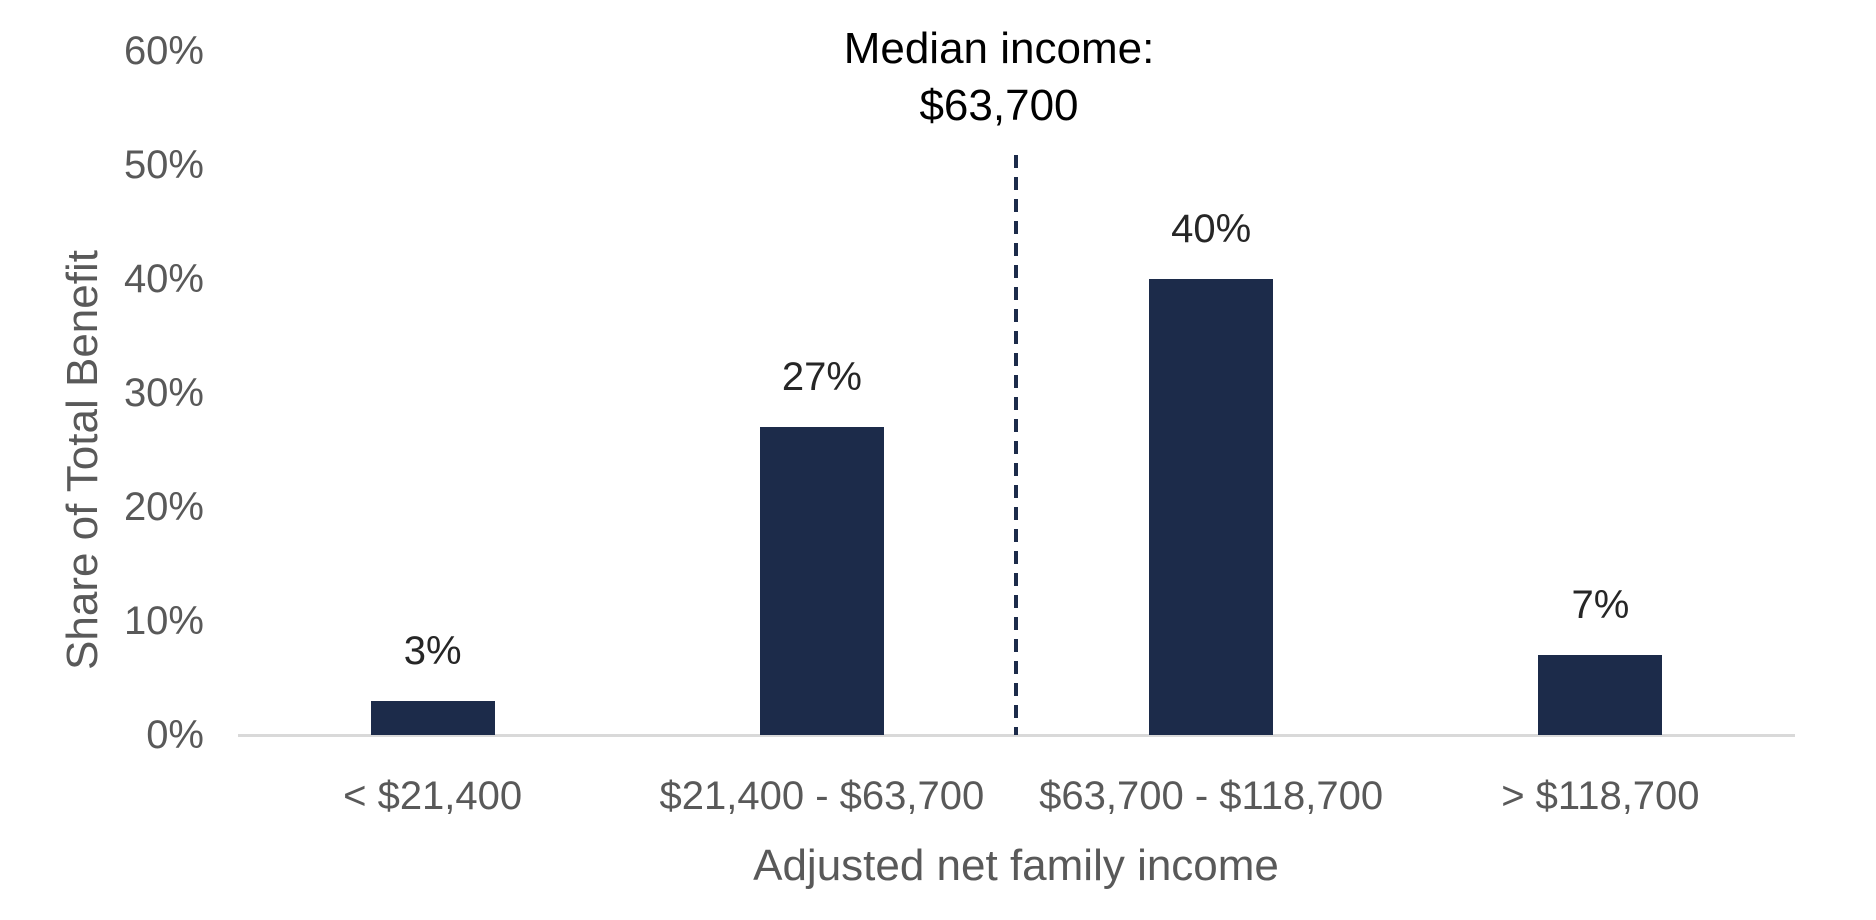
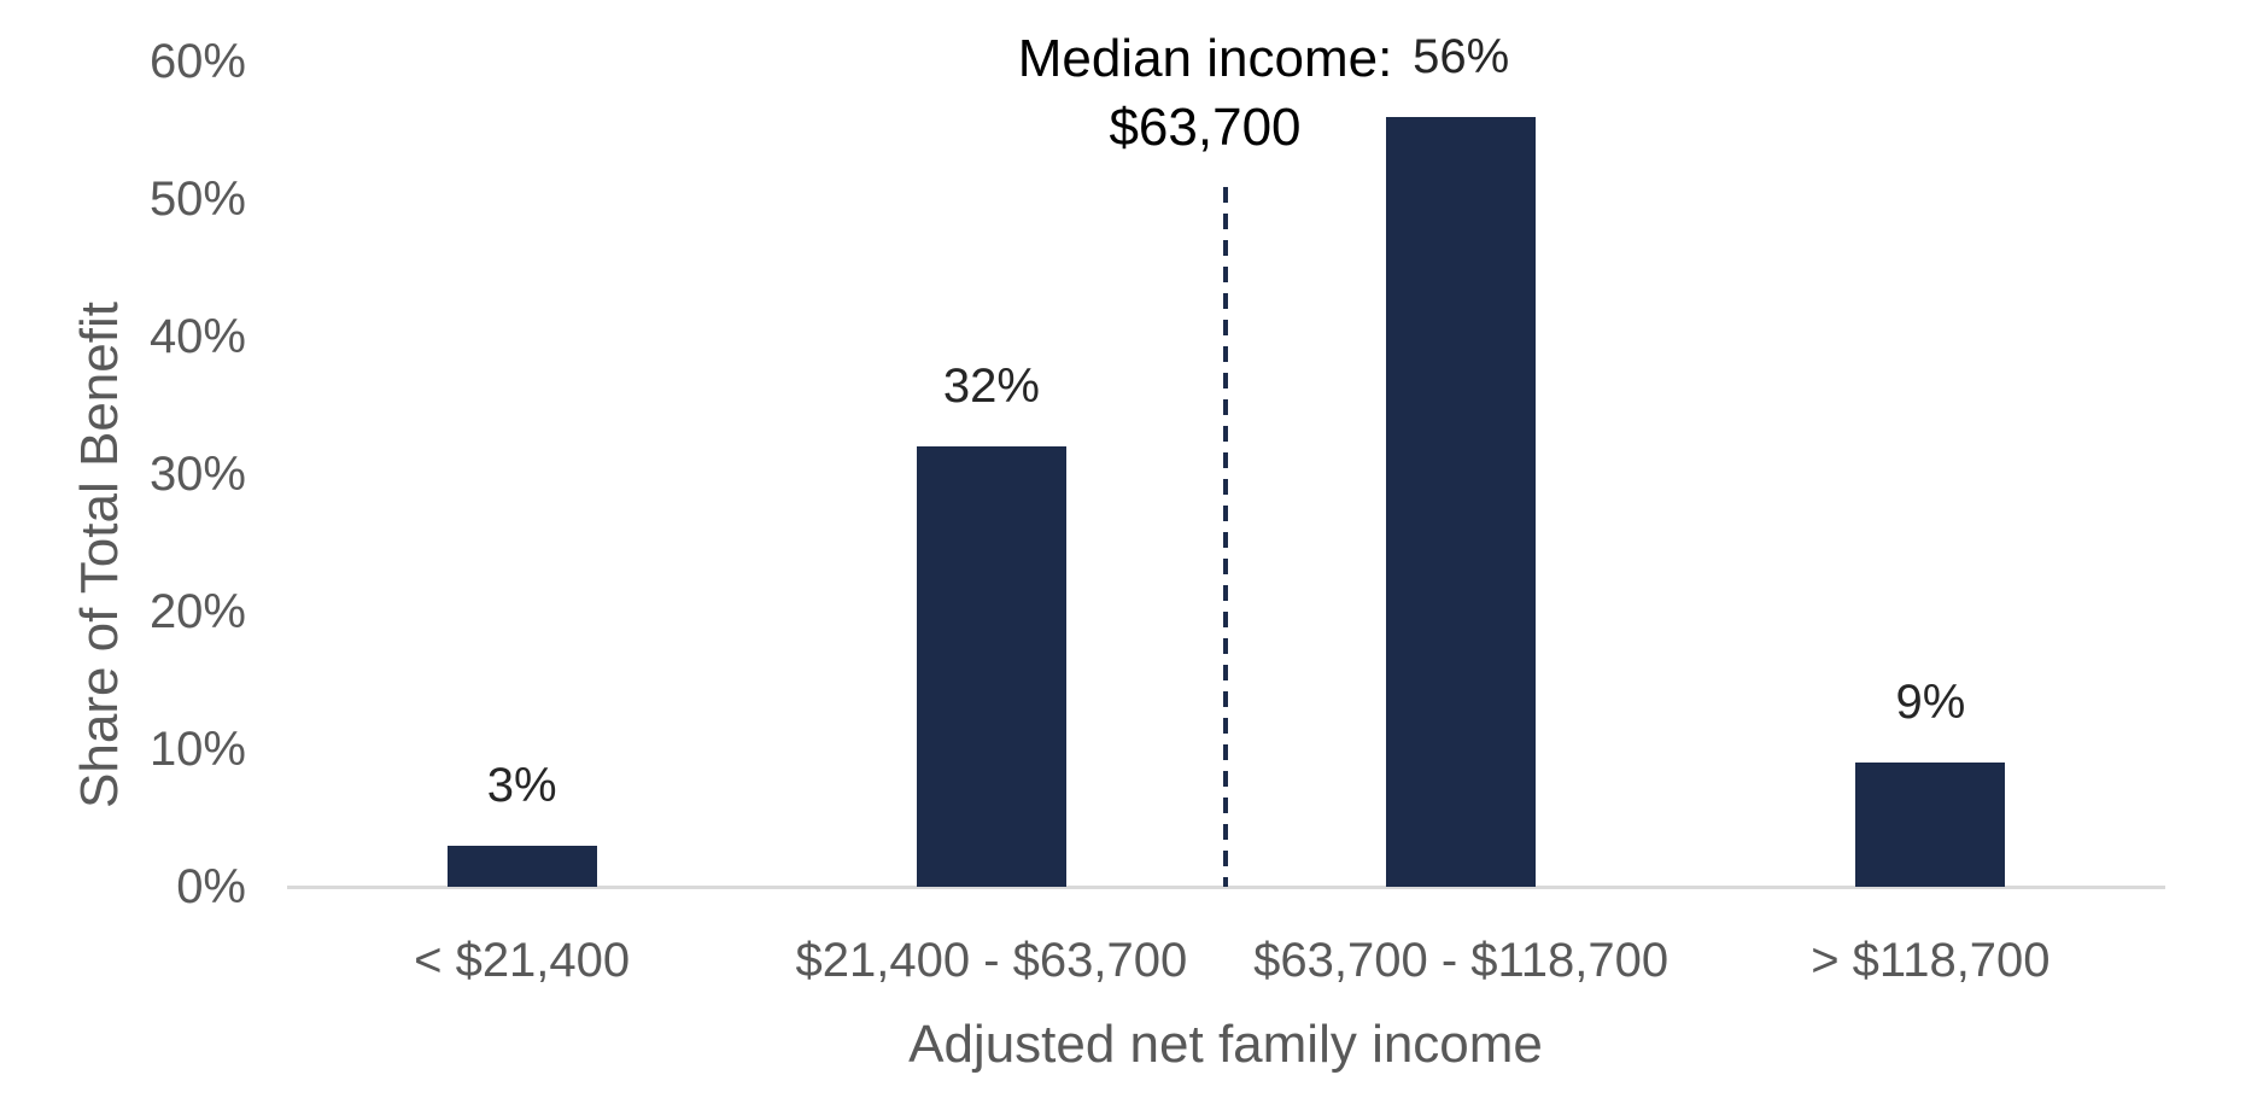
$21,400 - $63,700: 27% -> 32%
$63,700 - $118,700: 40% -> 56%
> $118,700: 7% -> 9%
